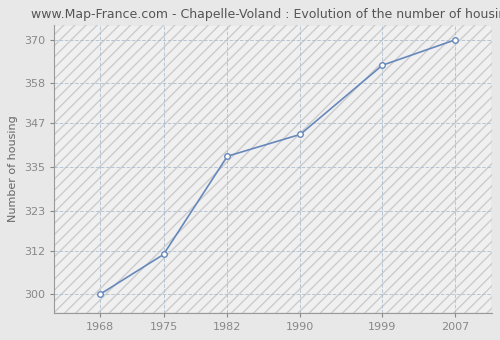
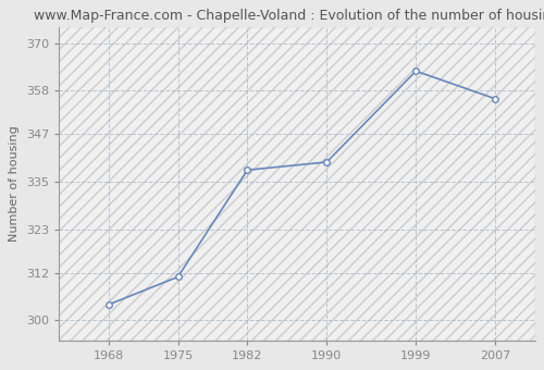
1968: 300 -> 304
1990: 344 -> 340
2007: 370 -> 356
